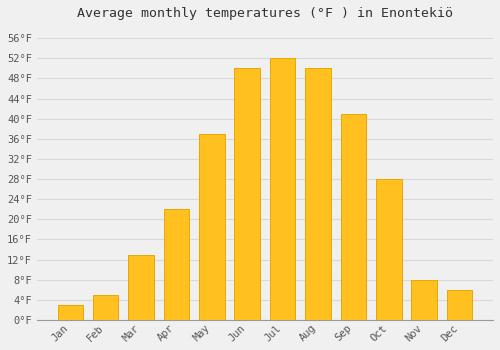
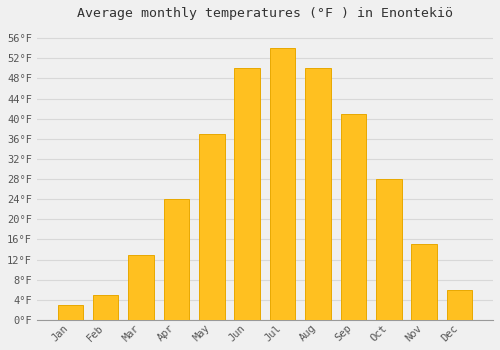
Apr: 22°F -> 24°F
Jul: 52°F -> 54°F
Nov: 8°F -> 15°F
